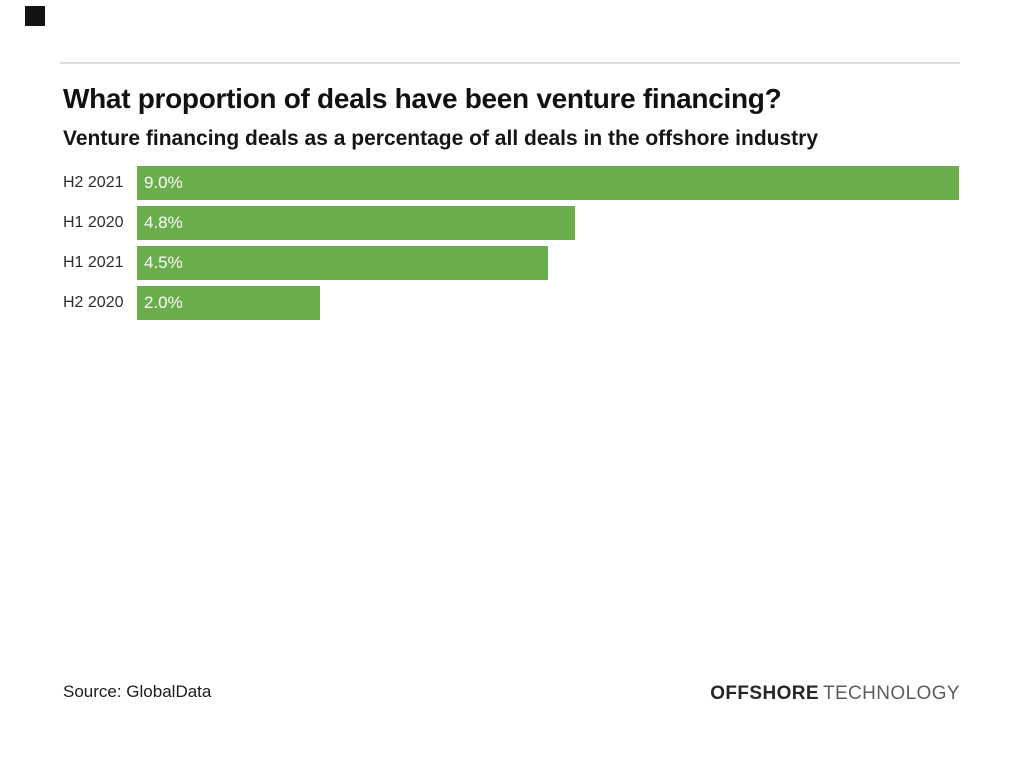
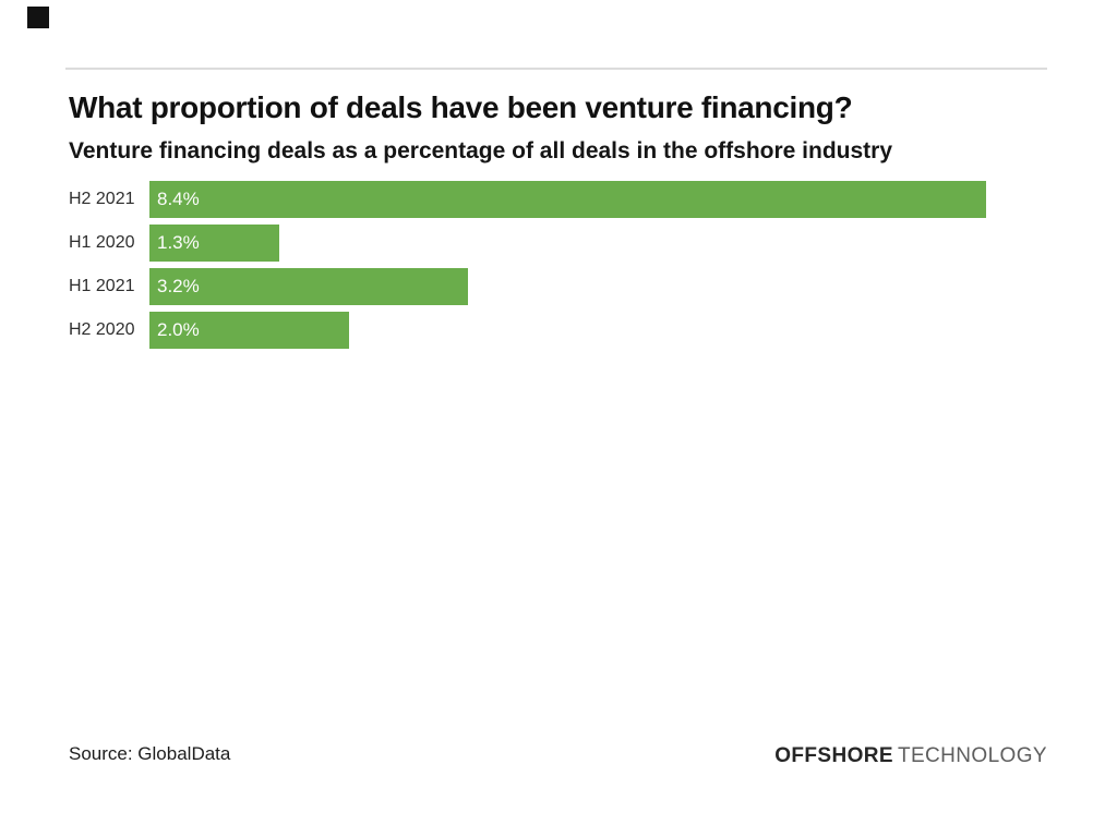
H2 2021: 9.0% -> 8.4%
H1 2020: 4.8% -> 1.3%
H1 2021: 4.5% -> 3.2%
